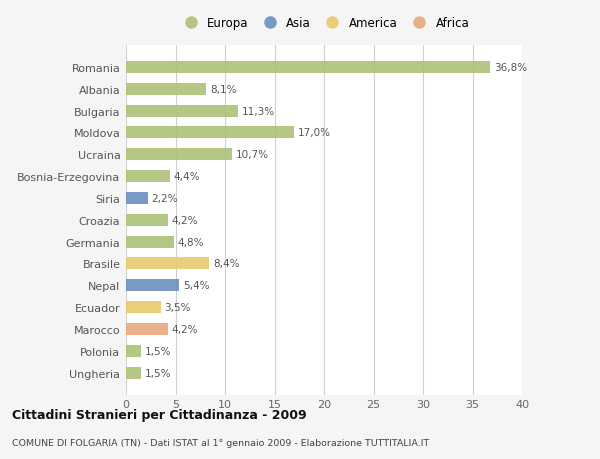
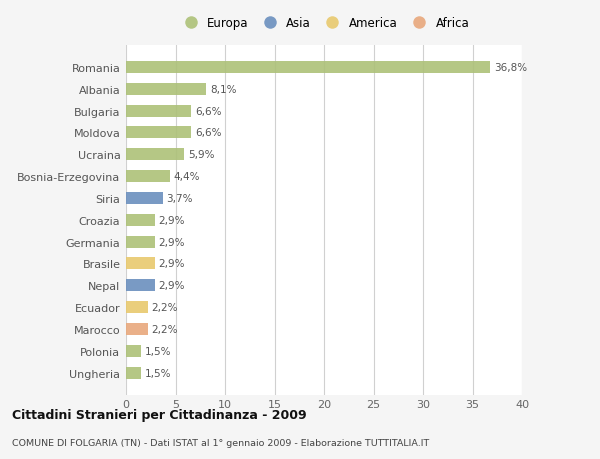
Bulgaria: 11,3% -> 6,6%
Moldova: 17,0% -> 6,6%
Ucraina: 10,7% -> 5,9%
Siria: 2,2% -> 3,7%
Croazia: 4,2% -> 2,9%
Germania: 4,8% -> 2,9%
Brasile: 8,4% -> 2,9%
Nepal: 5,4% -> 2,9%
Ecuador: 3,5% -> 2,2%
Marocco: 4,2% -> 2,2%
